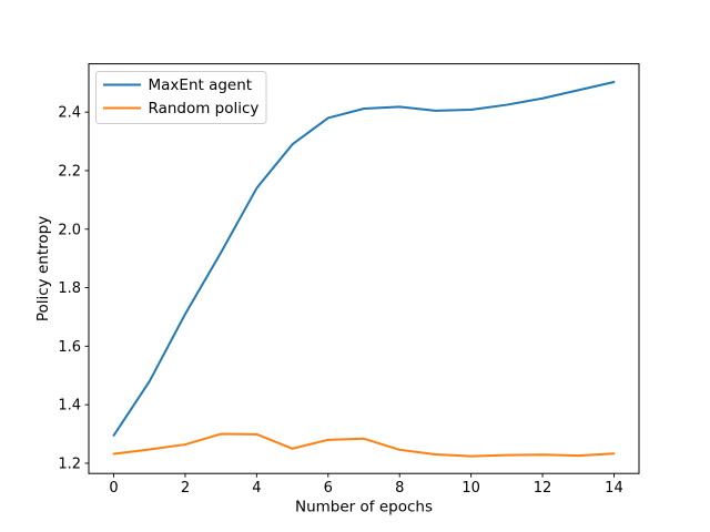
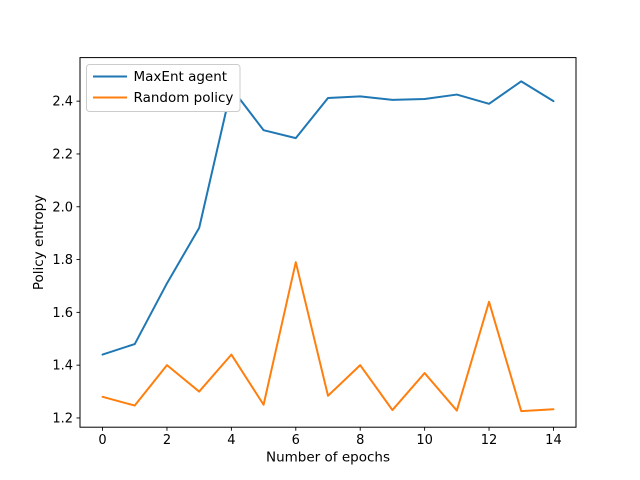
MaxEnt agent/0: 1.29 -> 1.44
Random policy/0: 1.23 -> 1.28
Random policy/2: 1.26 -> 1.40
MaxEnt agent/4: 2.14 -> 2.45
Random policy/4: 1.30 -> 1.44
MaxEnt agent/6: 2.38 -> 2.26
Random policy/6: 1.28 -> 1.79
Random policy/8: 1.25 -> 1.40
Random policy/10: 1.22 -> 1.37
MaxEnt agent/12: 2.45 -> 2.39
Random policy/12: 1.23 -> 1.64
MaxEnt agent/14: 2.50 -> 2.40
